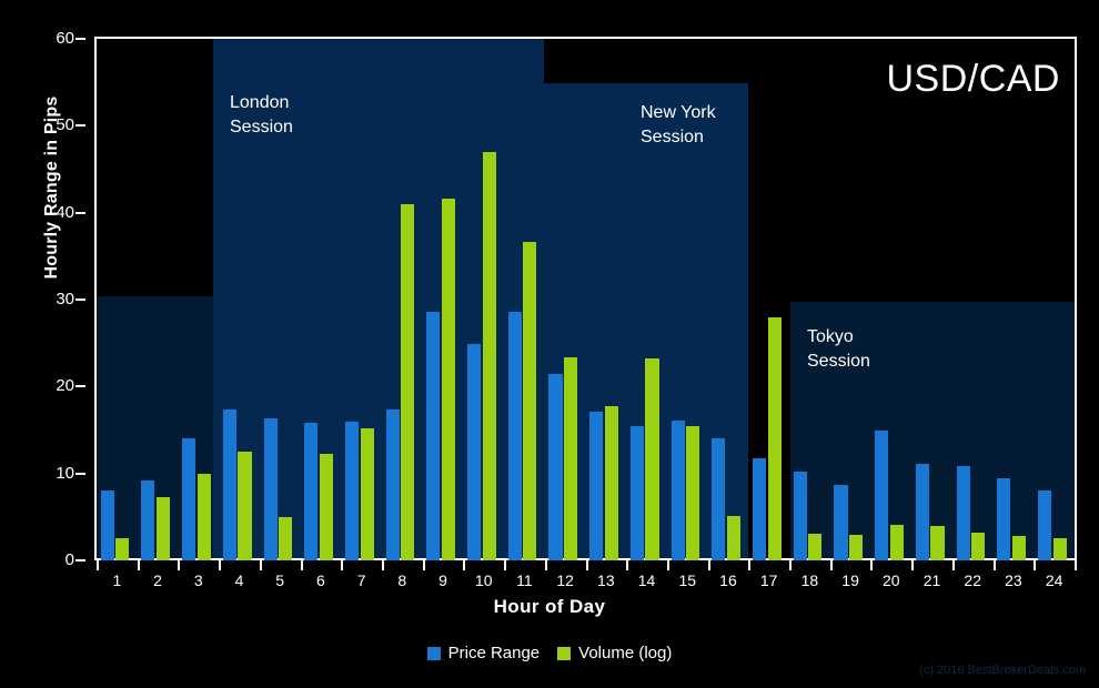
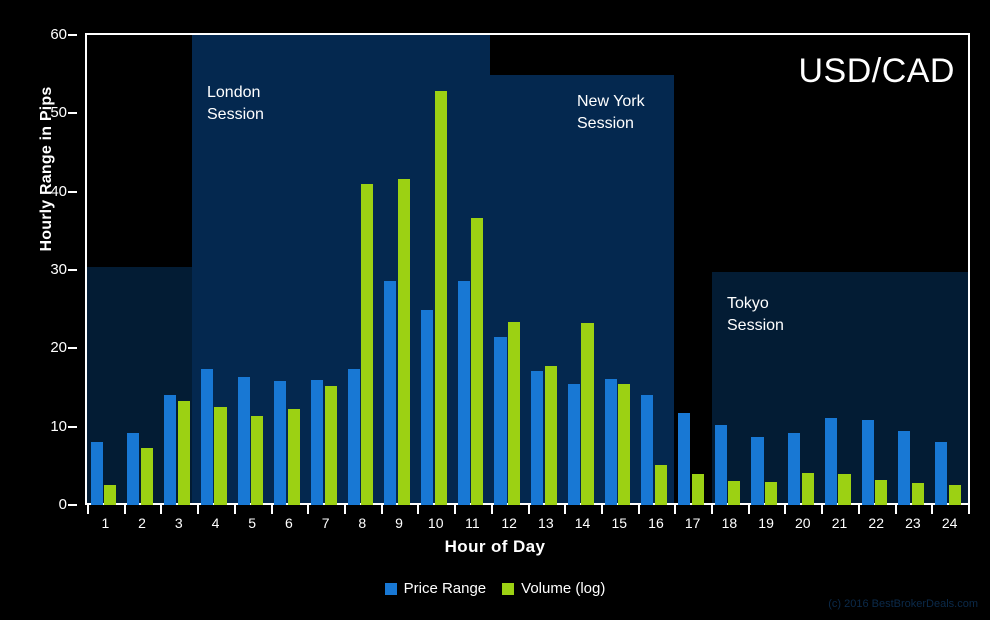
Volume (log)/3: 10 -> 13
Volume (log)/5: 5 -> 11
Volume (log)/10: 47 -> 53
Volume (log)/17: 28 -> 4
Price Range/20: 15 -> 9
